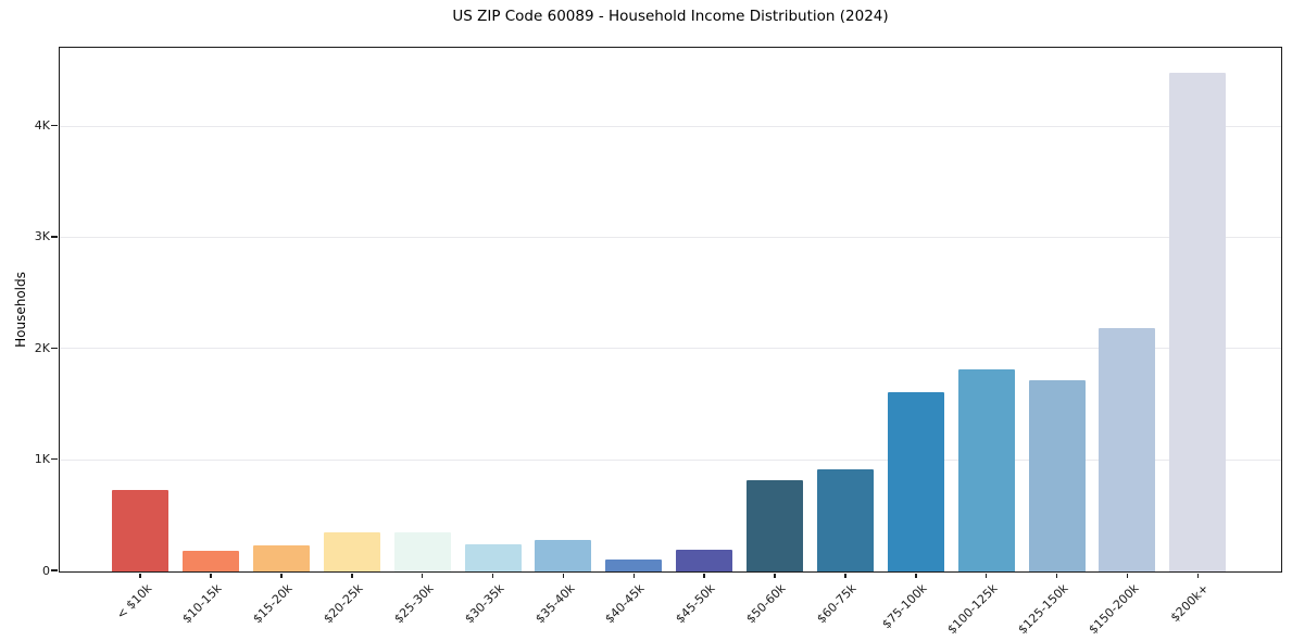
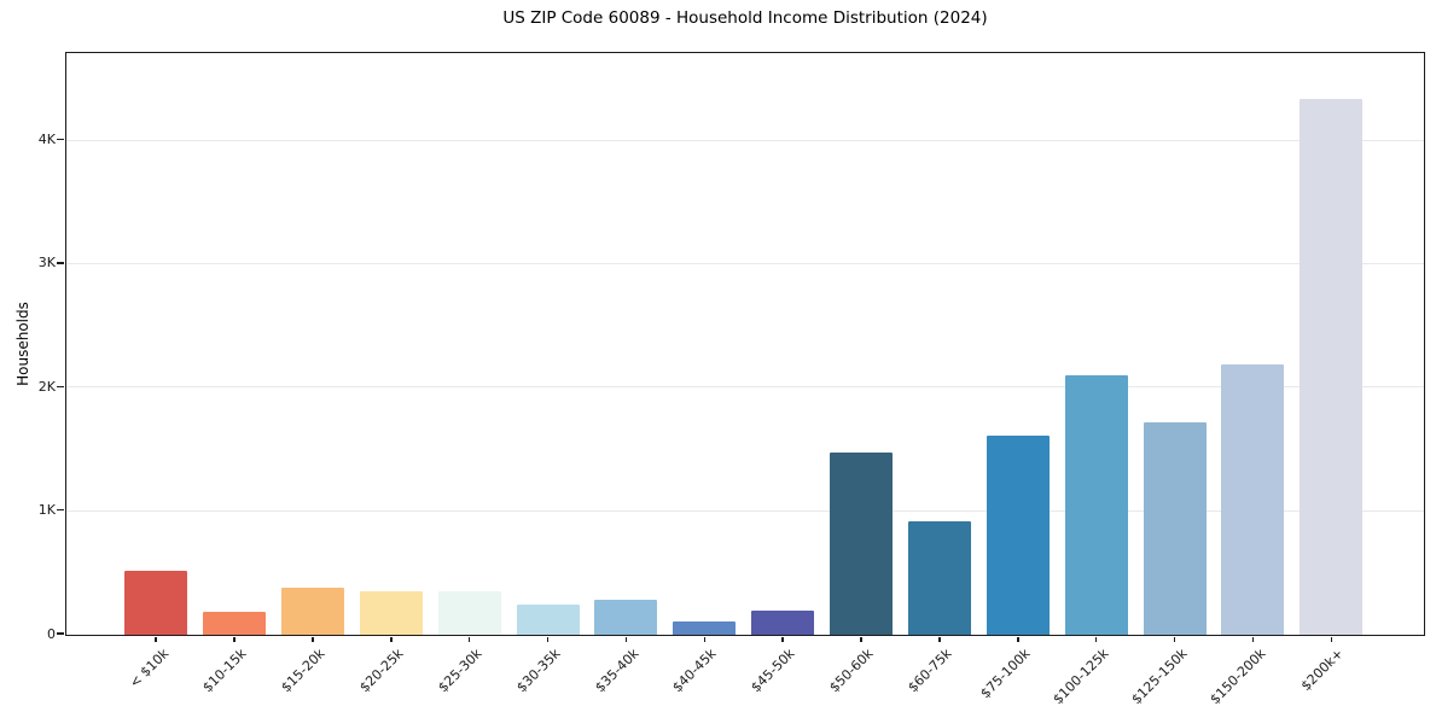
< $10k: 0.73K -> 0.52K
$15-20k: 0.23K -> 0.38K
$50-60k: 0.82K -> 1.48K
$100-125k: 1.82K -> 2.10K
$200k+: 4.49K -> 4.34K
